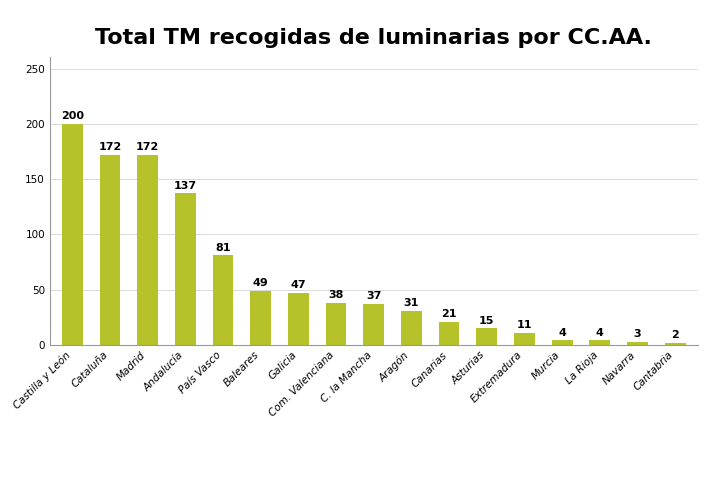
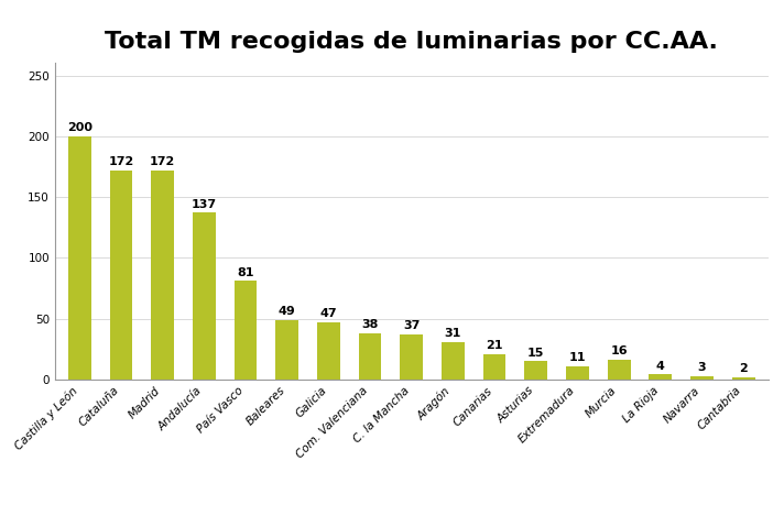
Murcia: 4 -> 16
